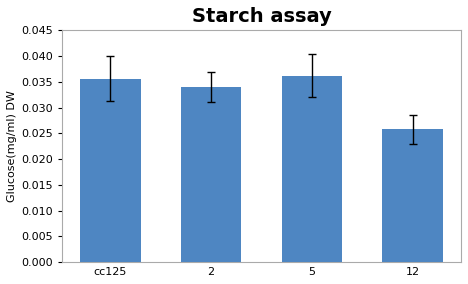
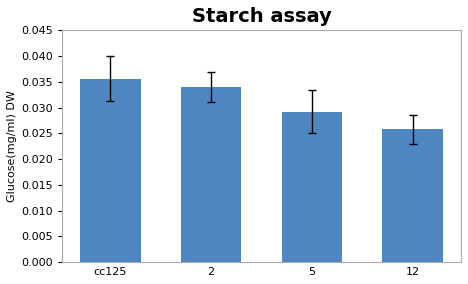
5: 0.0362 -> 0.0292
